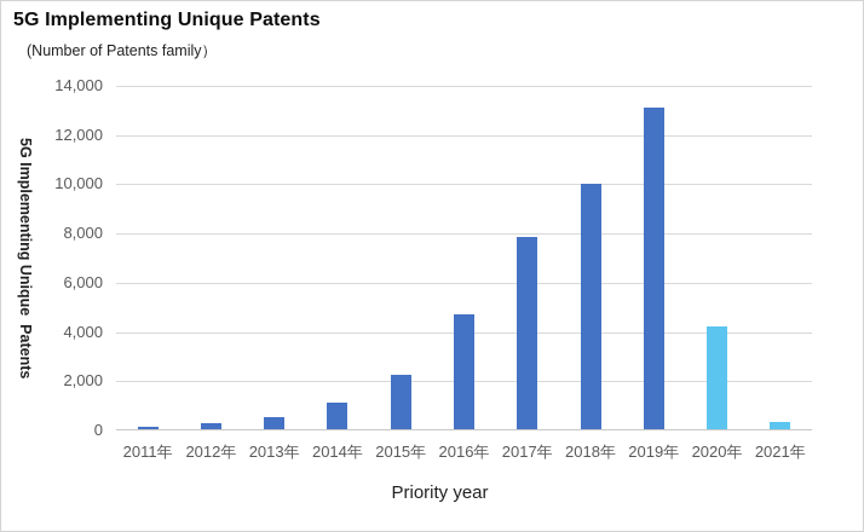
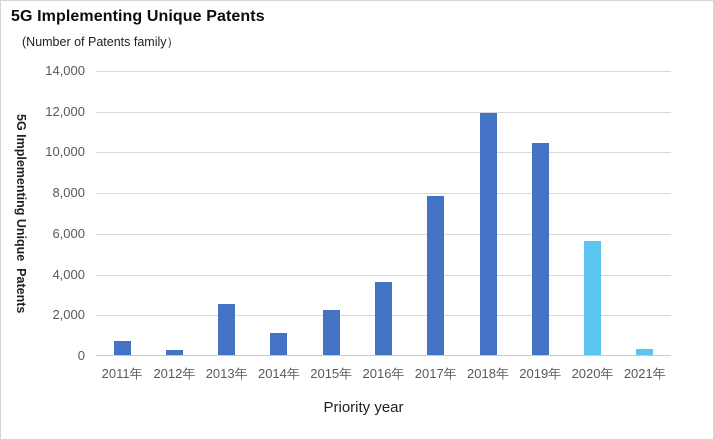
2011年: 100 -> 700
2013年: 500 -> 2500
2016年: 4600 -> 3600
2018年: 10000 -> 11900
2019年: 13000 -> 10400
2020年: 4200 -> 5600
